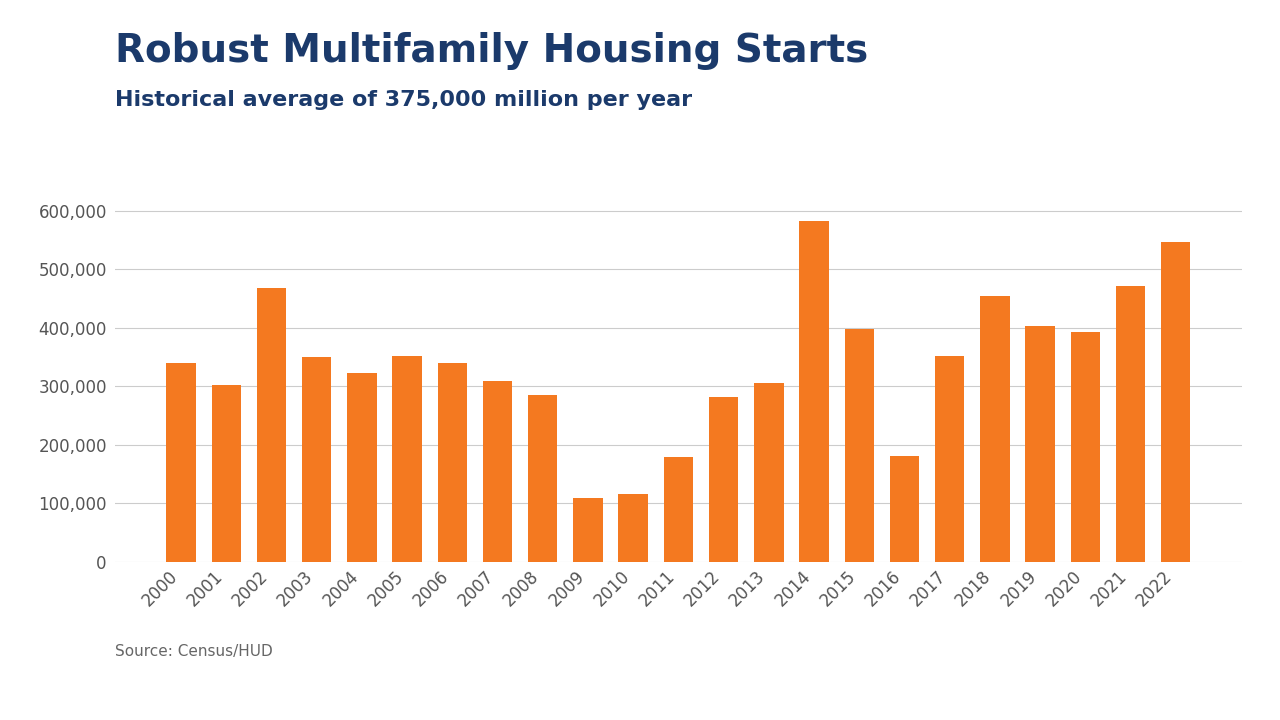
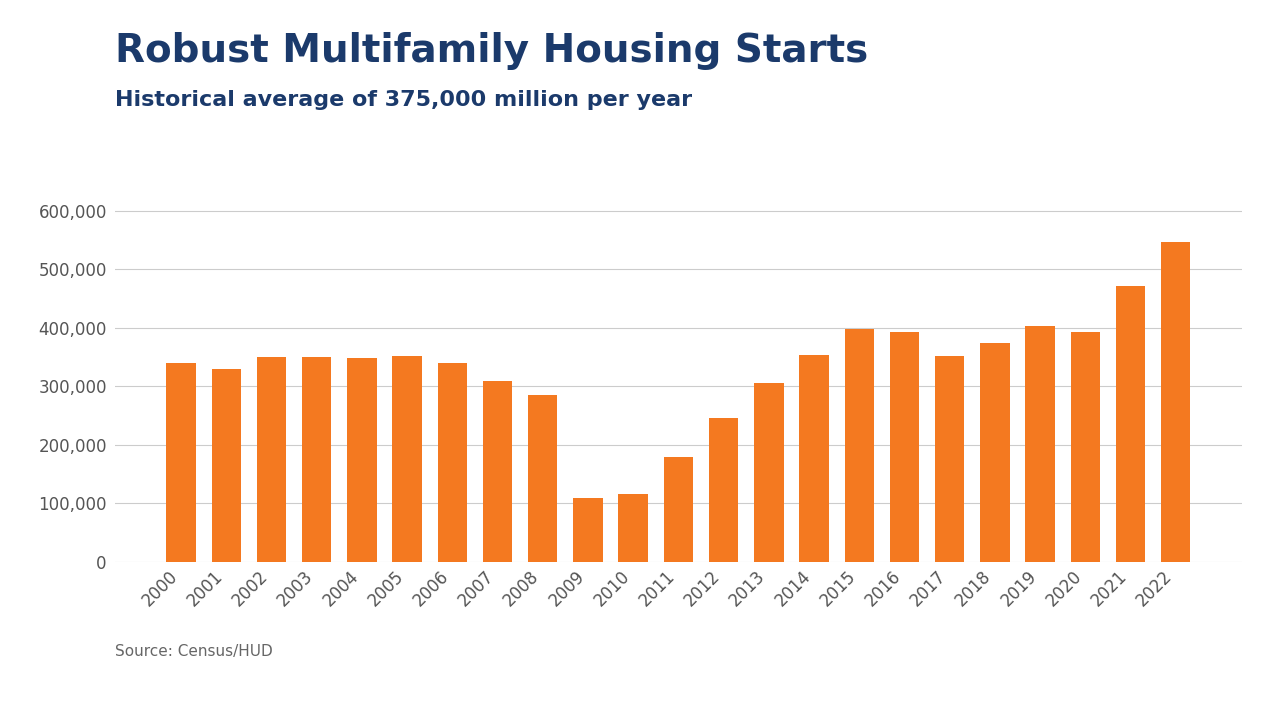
2001: 302,000 -> 329,000
2002: 468,000 -> 349,000
2004: 322,000 -> 348,000
2012: 282,000 -> 245,000
2014: 582,000 -> 354,000
2016: 180,000 -> 393,000
2018: 454,000 -> 374,000
